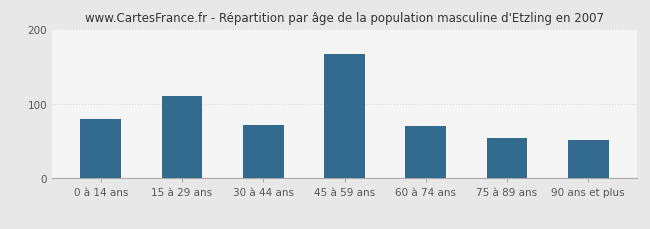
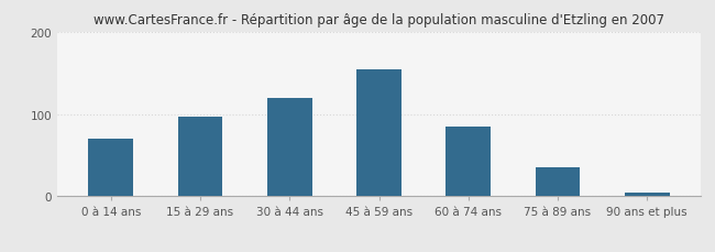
0 à 14 ans: 80 -> 70
15 à 29 ans: 110 -> 97
30 à 44 ans: 72 -> 120
45 à 59 ans: 166 -> 155
60 à 74 ans: 70 -> 85
75 à 89 ans: 54 -> 35
90 ans et plus: 52 -> 5
